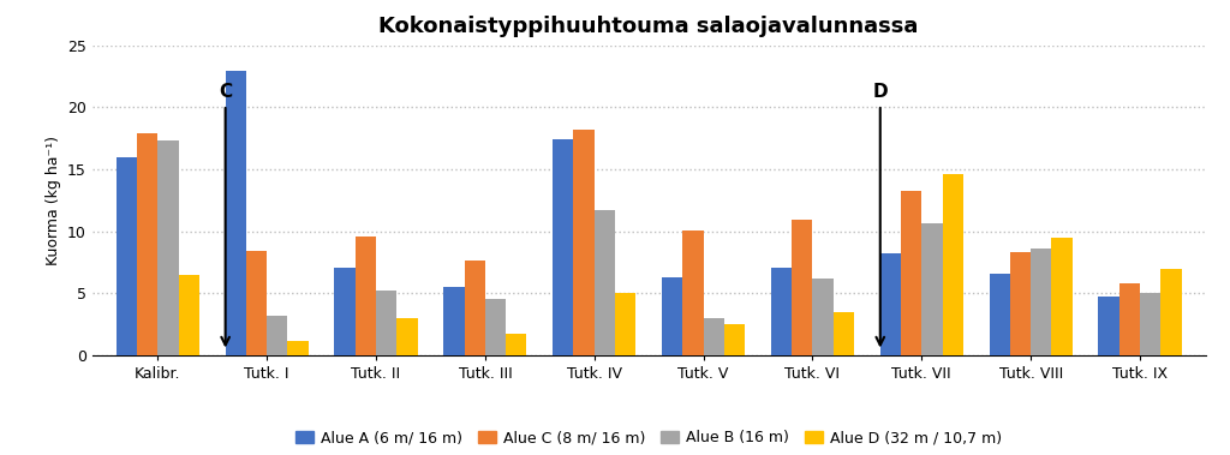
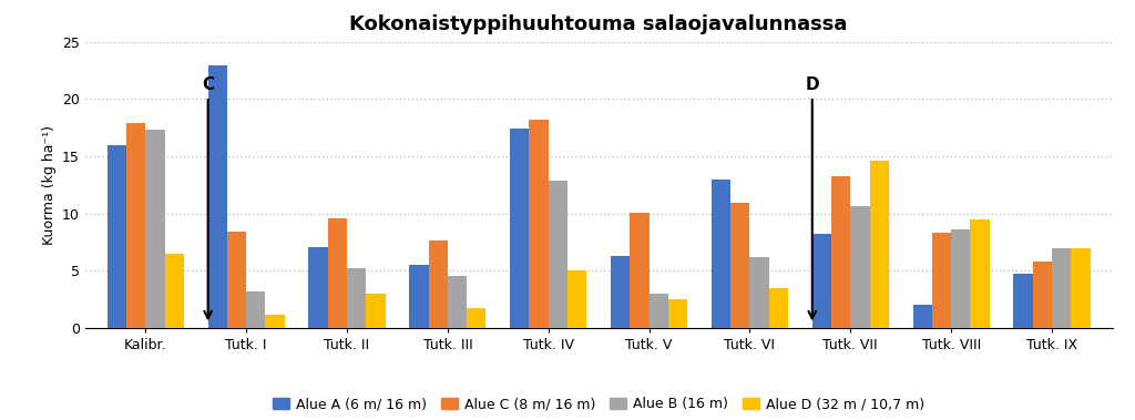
Alue B (16 m)/Tutk. IV: 11.7 -> 12.9
Alue A (6 m/ 16 m)/Tutk. VI: 7.0 -> 13.0
Alue A (6 m/ 16 m)/Tutk. VIII: 6.6 -> 2.0
Alue B (16 m)/Tutk. IX: 5.0 -> 6.9
